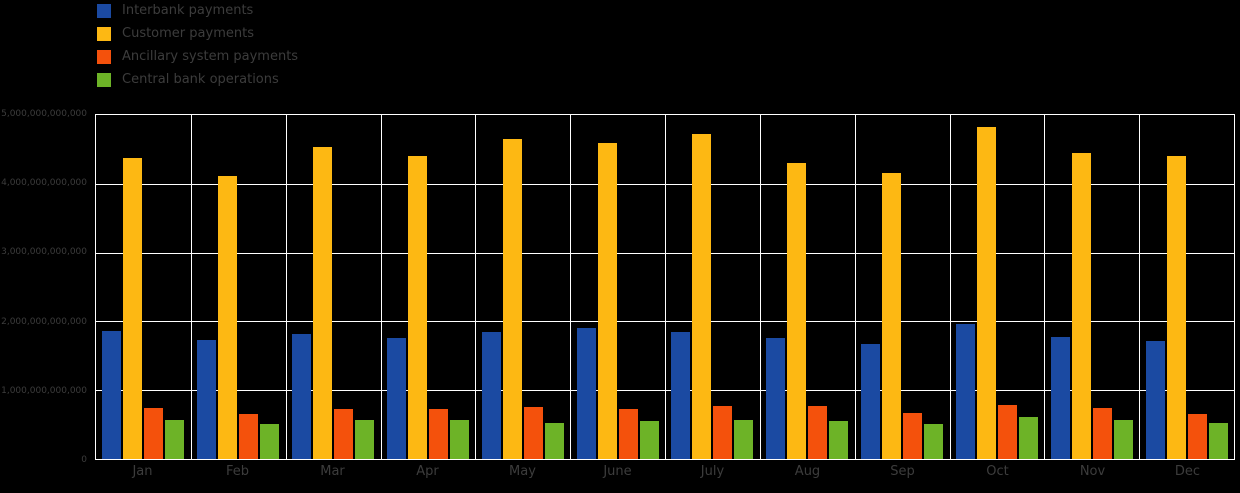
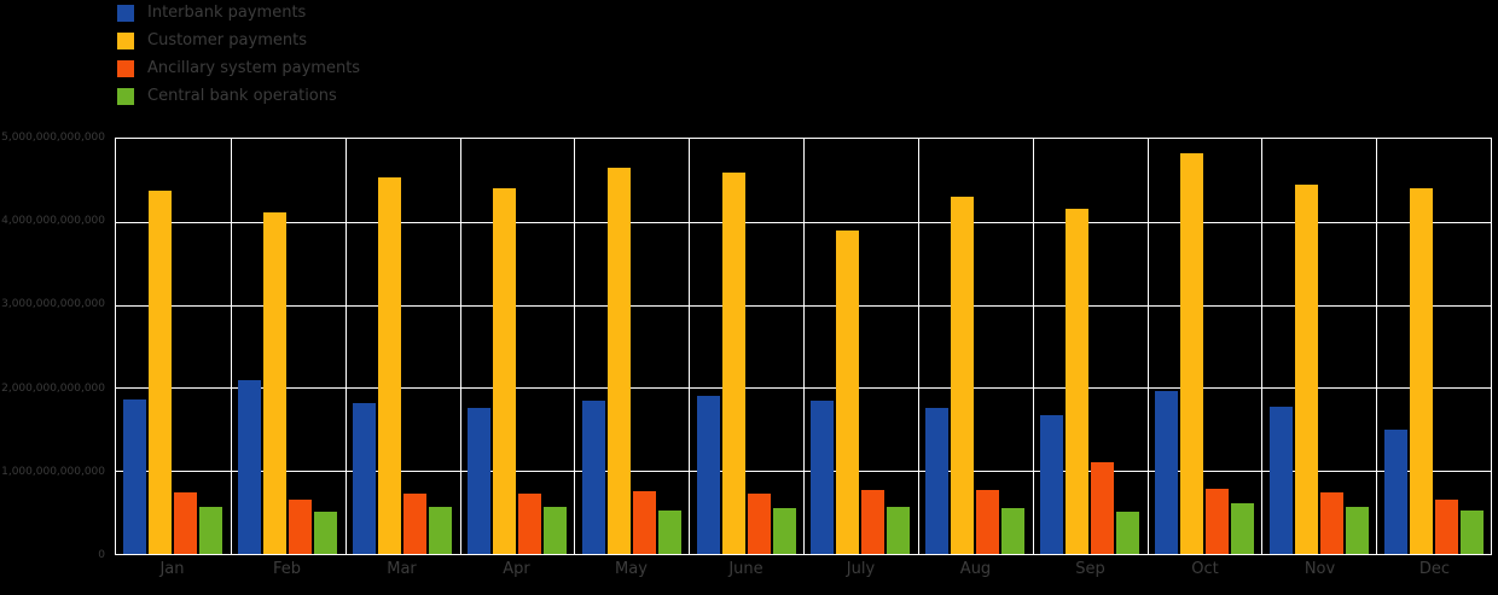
Interbank payments/Feb: 1700000000000 -> 2100000000000
Customer payments/July: 4700000000000 -> 3900000000000
Ancillary system payments/Sep: 700000000000 -> 1100000000000
Interbank payments/Dec: 1700000000000 -> 1500000000000
